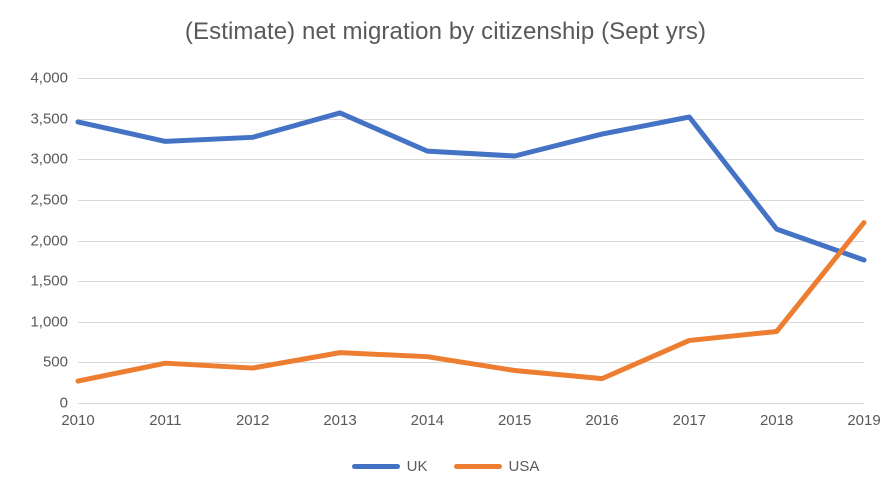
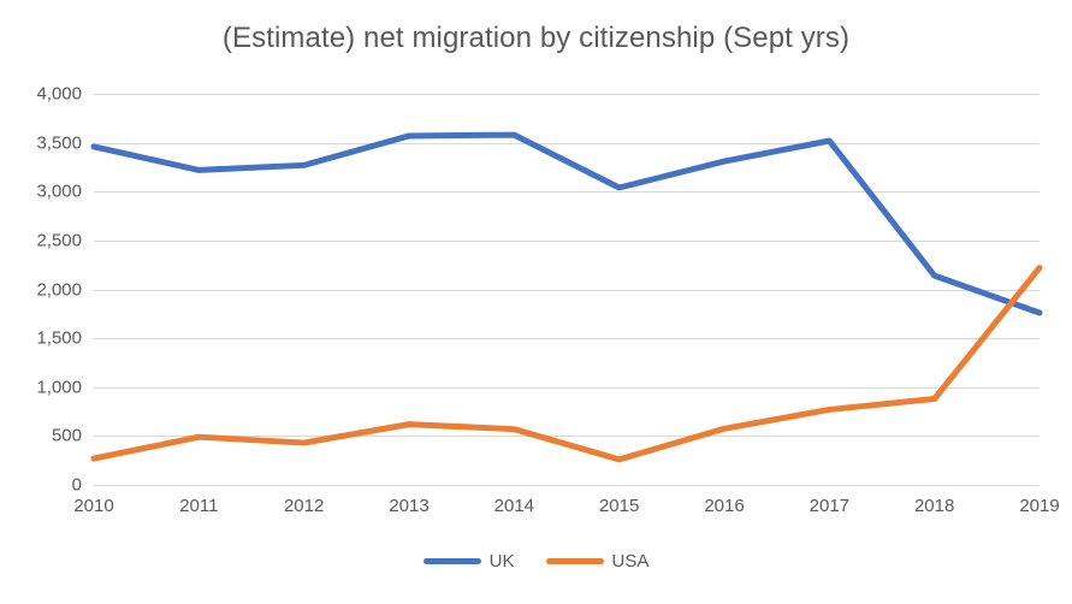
UK/2014: 3100 -> 3600
USA/2015: 400 -> 300
USA/2016: 300 -> 600
